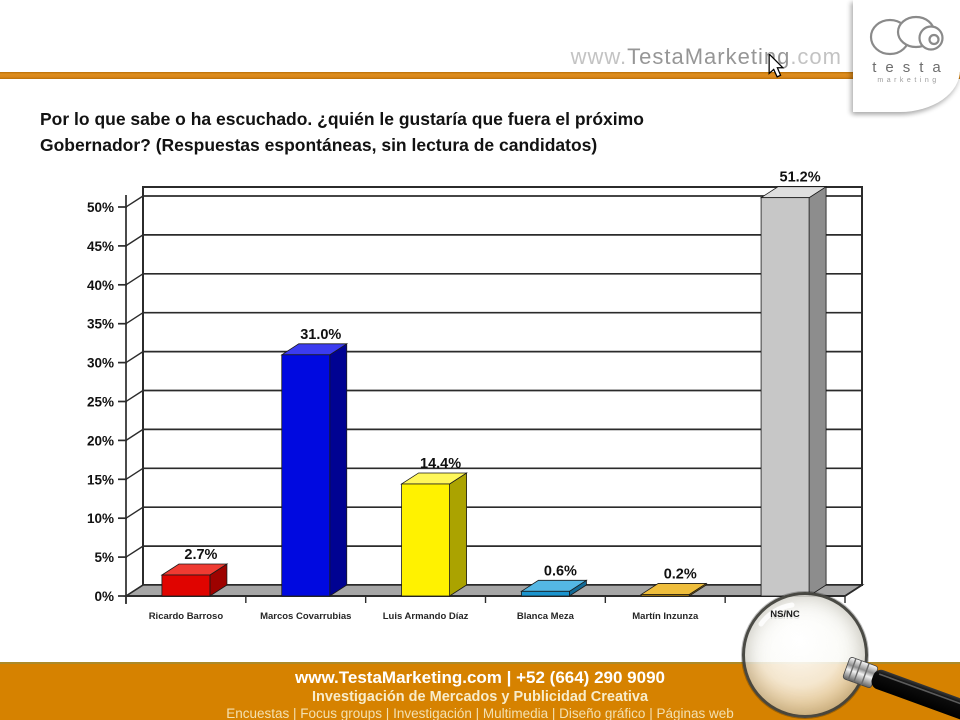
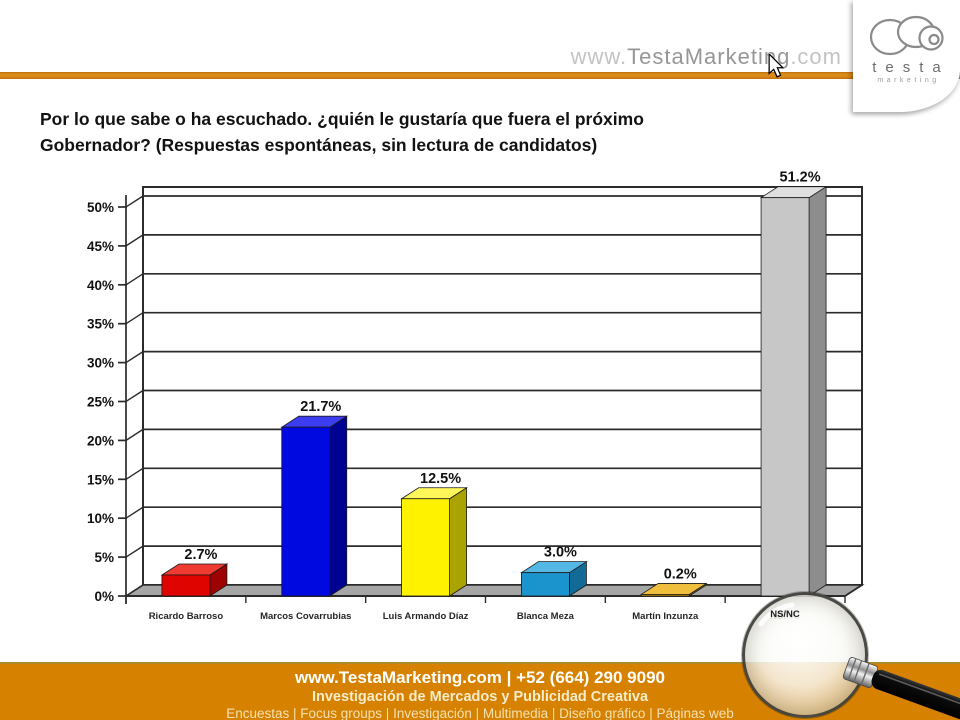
Marcos Covarrubias: 31.0% -> 21.7%
Luis Armando Díaz: 14.4% -> 12.5%
Blanca Meza: 0.6% -> 3.0%
